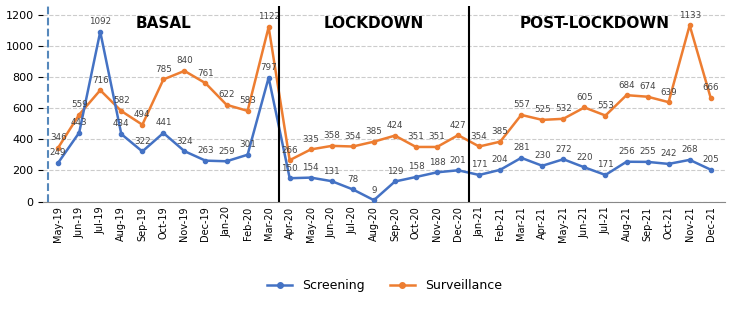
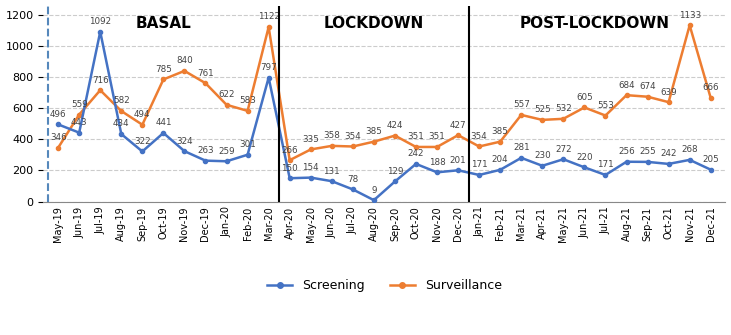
Screening/May-19: 249 -> 496
Screening/Oct-20: 158 -> 242
